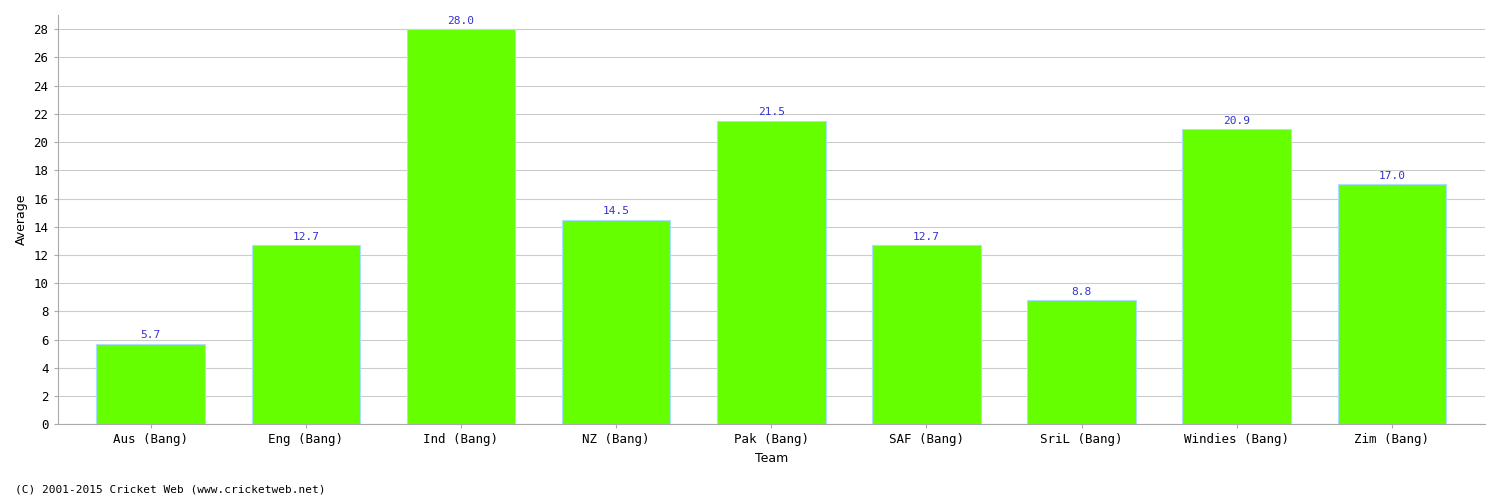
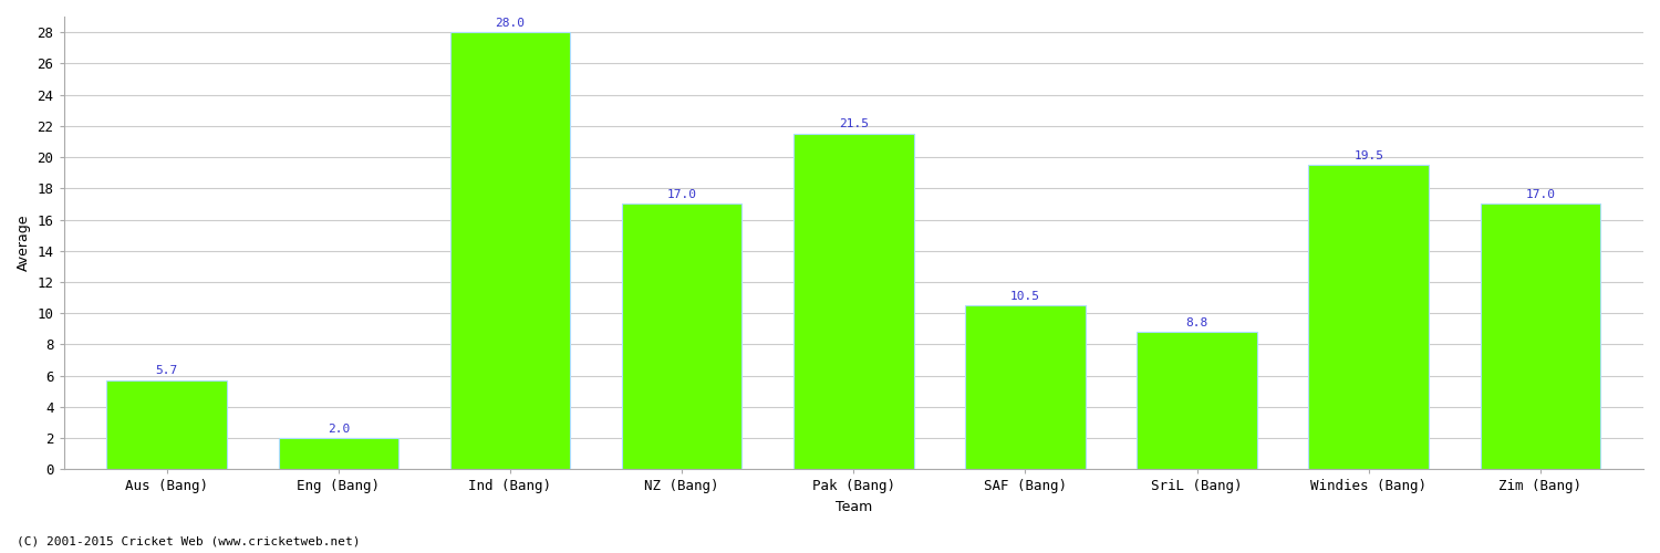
Eng (Bang): 12.7 -> 2.0
NZ (Bang): 14.5 -> 17.0
SAF (Bang): 12.7 -> 10.5
Windies (Bang): 20.9 -> 19.5
